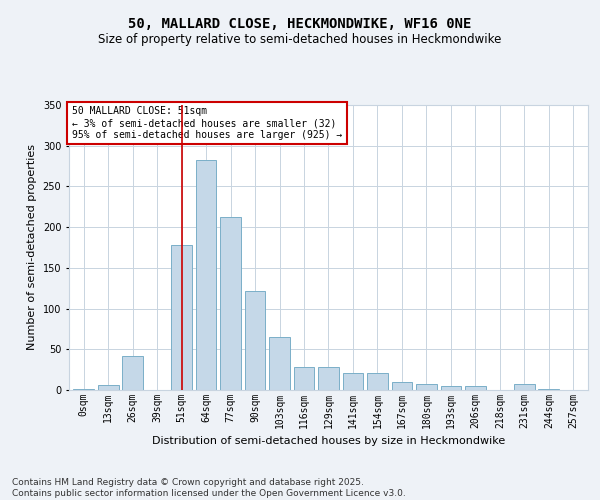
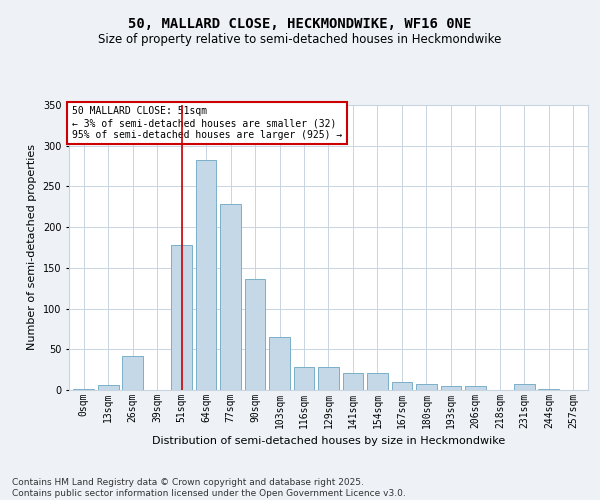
77sqm: 212 -> 228
90sqm: 122 -> 136
